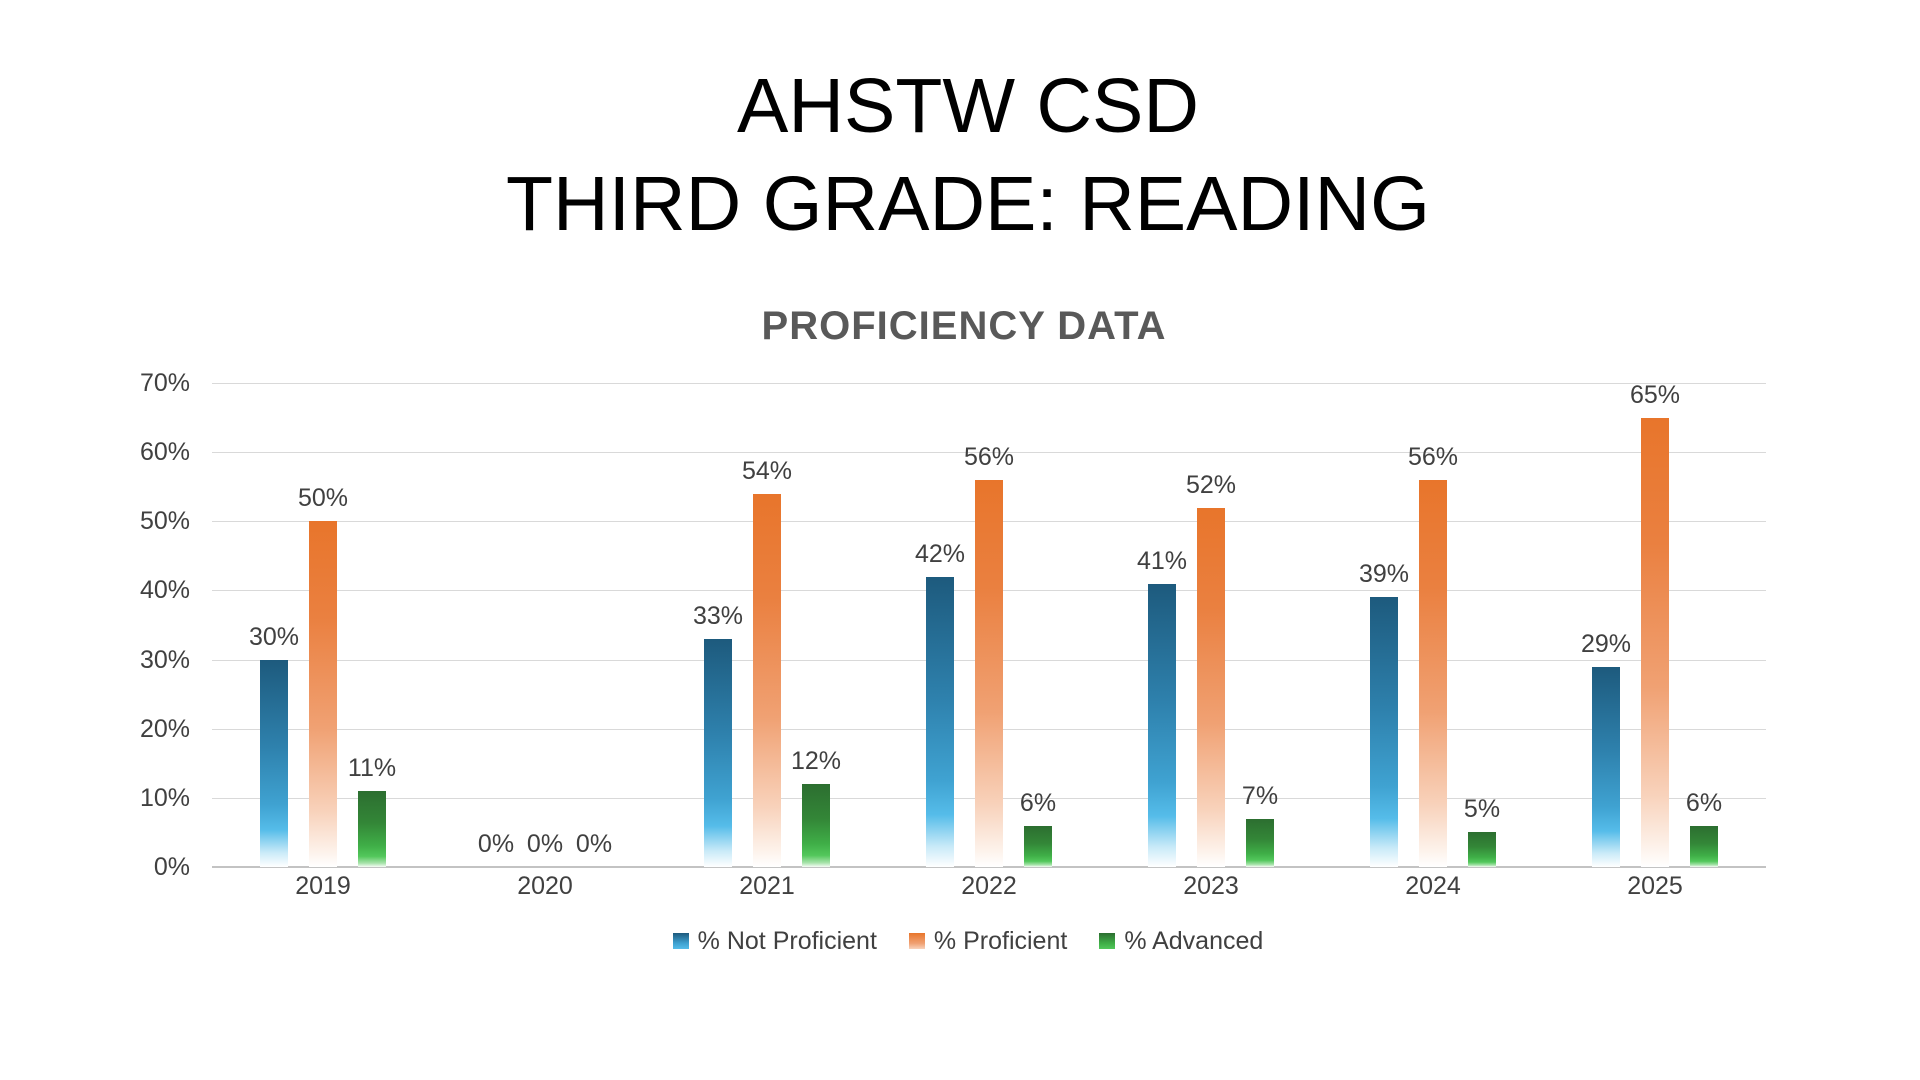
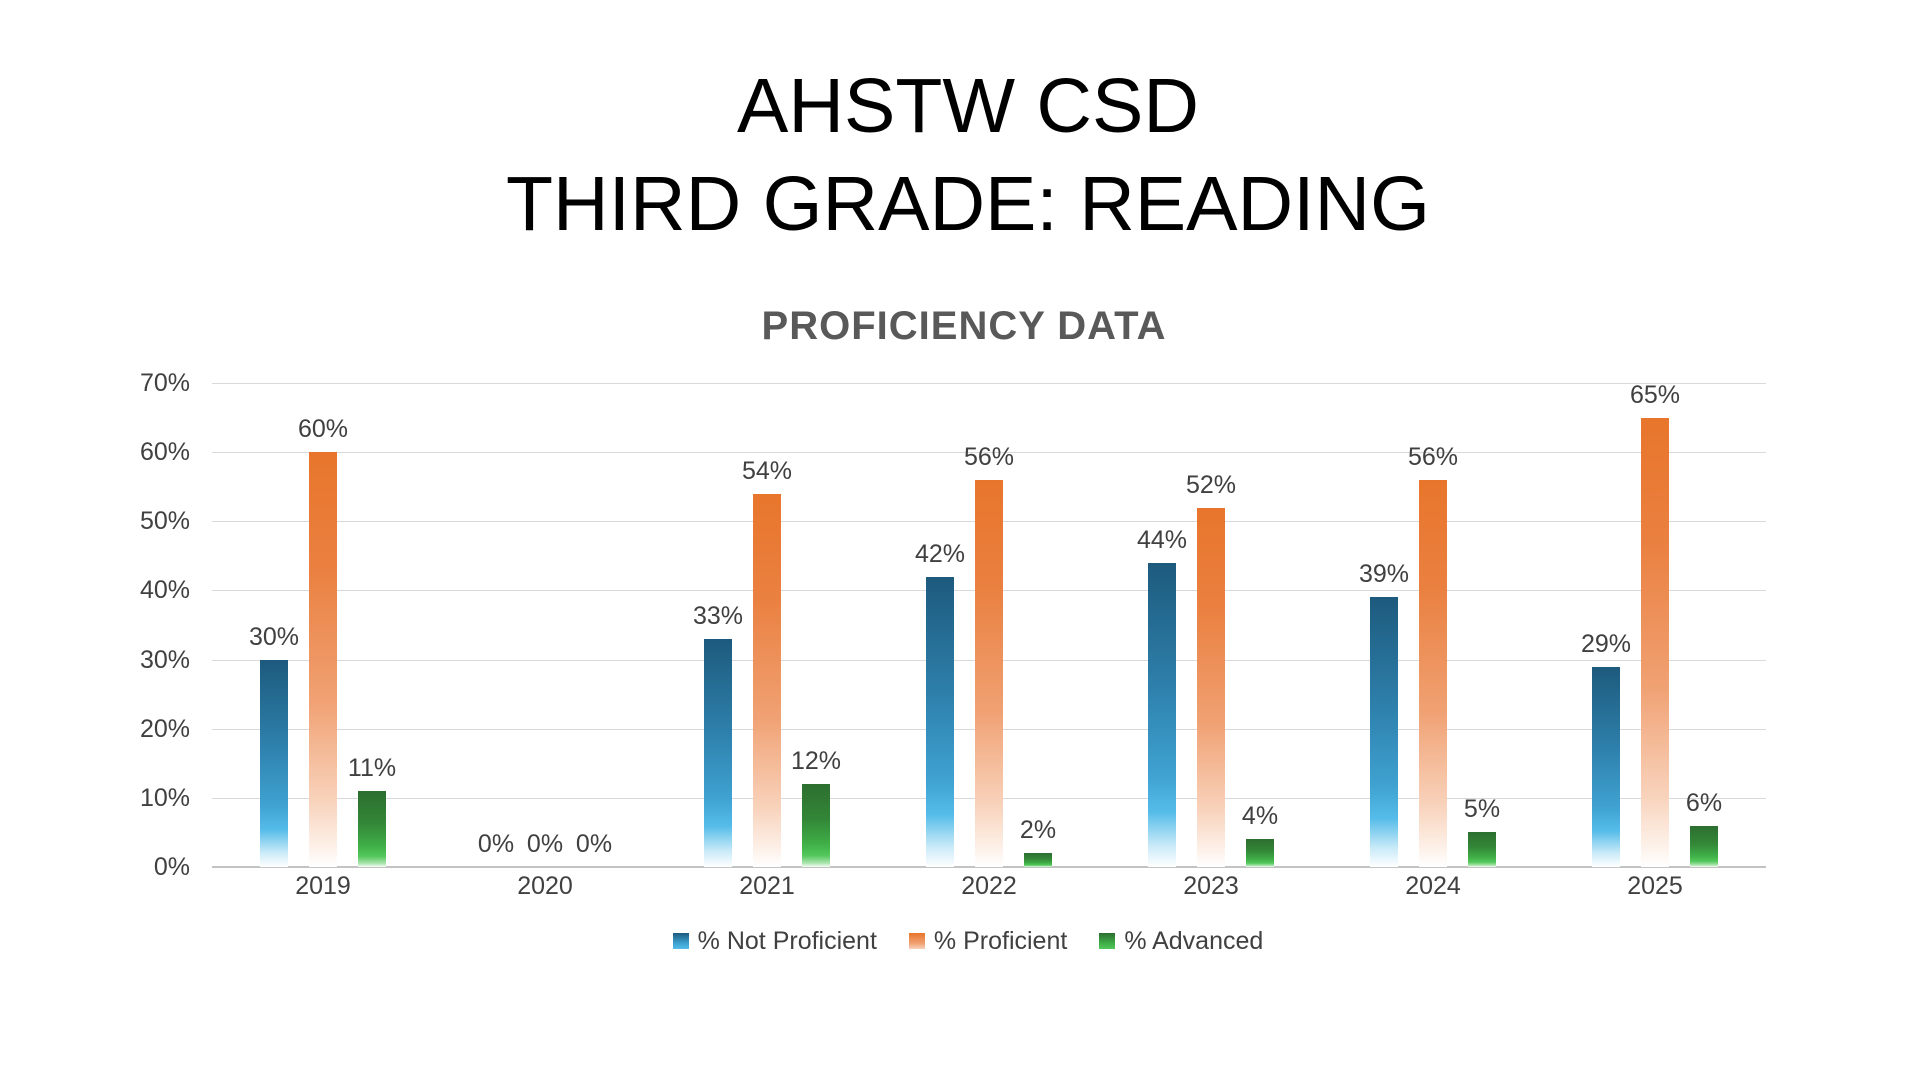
% Proficient/2019: 50% -> 60%
% Advanced/2022: 6% -> 2%
% Not Proficient/2023: 41% -> 44%
% Advanced/2023: 7% -> 4%
